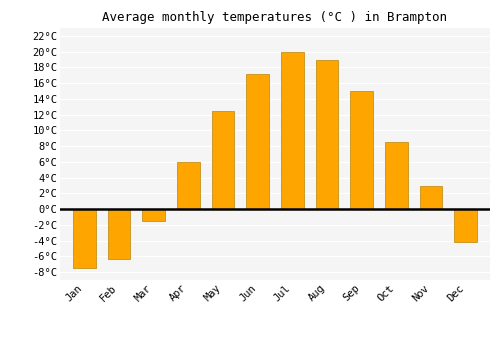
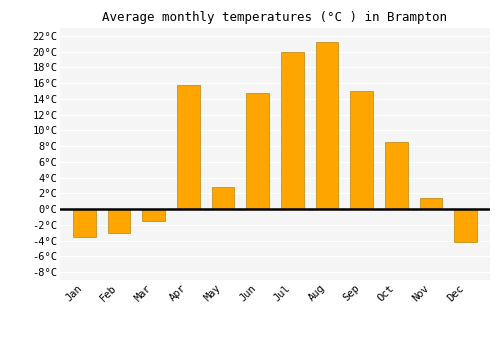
Jan: -7.5°C -> -3.6°C
Feb: -6.3°C -> -3.0°C
Apr: 6.0°C -> 15.8°C
May: 12.5°C -> 2.8°C
Jun: 17.2°C -> 14.8°C
Aug: 19.0°C -> 21.2°C
Nov: 3.0°C -> 1.4°C
